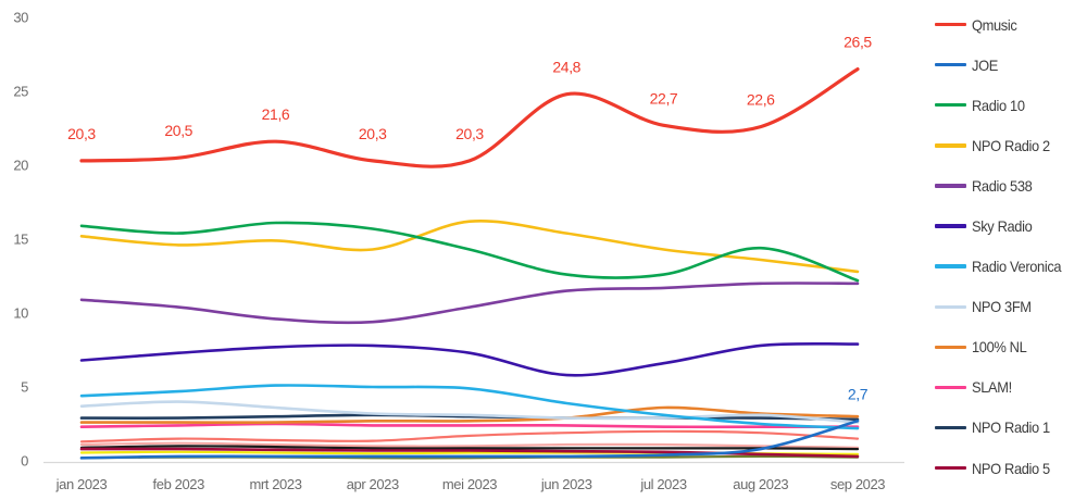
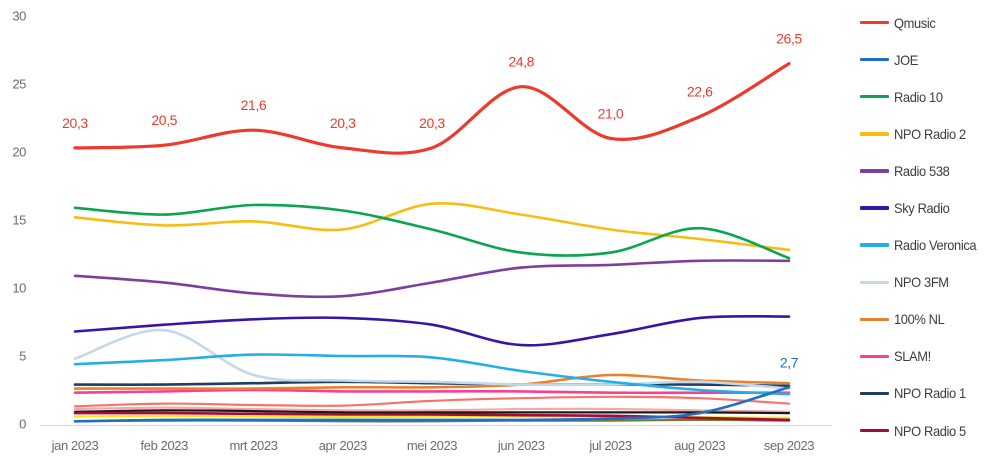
NPO 3FM/jan 2023: 3.7 -> 4.8
NPO 3FM/feb 2023: 4.0 -> 6.9
Qmusic/jul 2023: 22,7 -> 21,0
